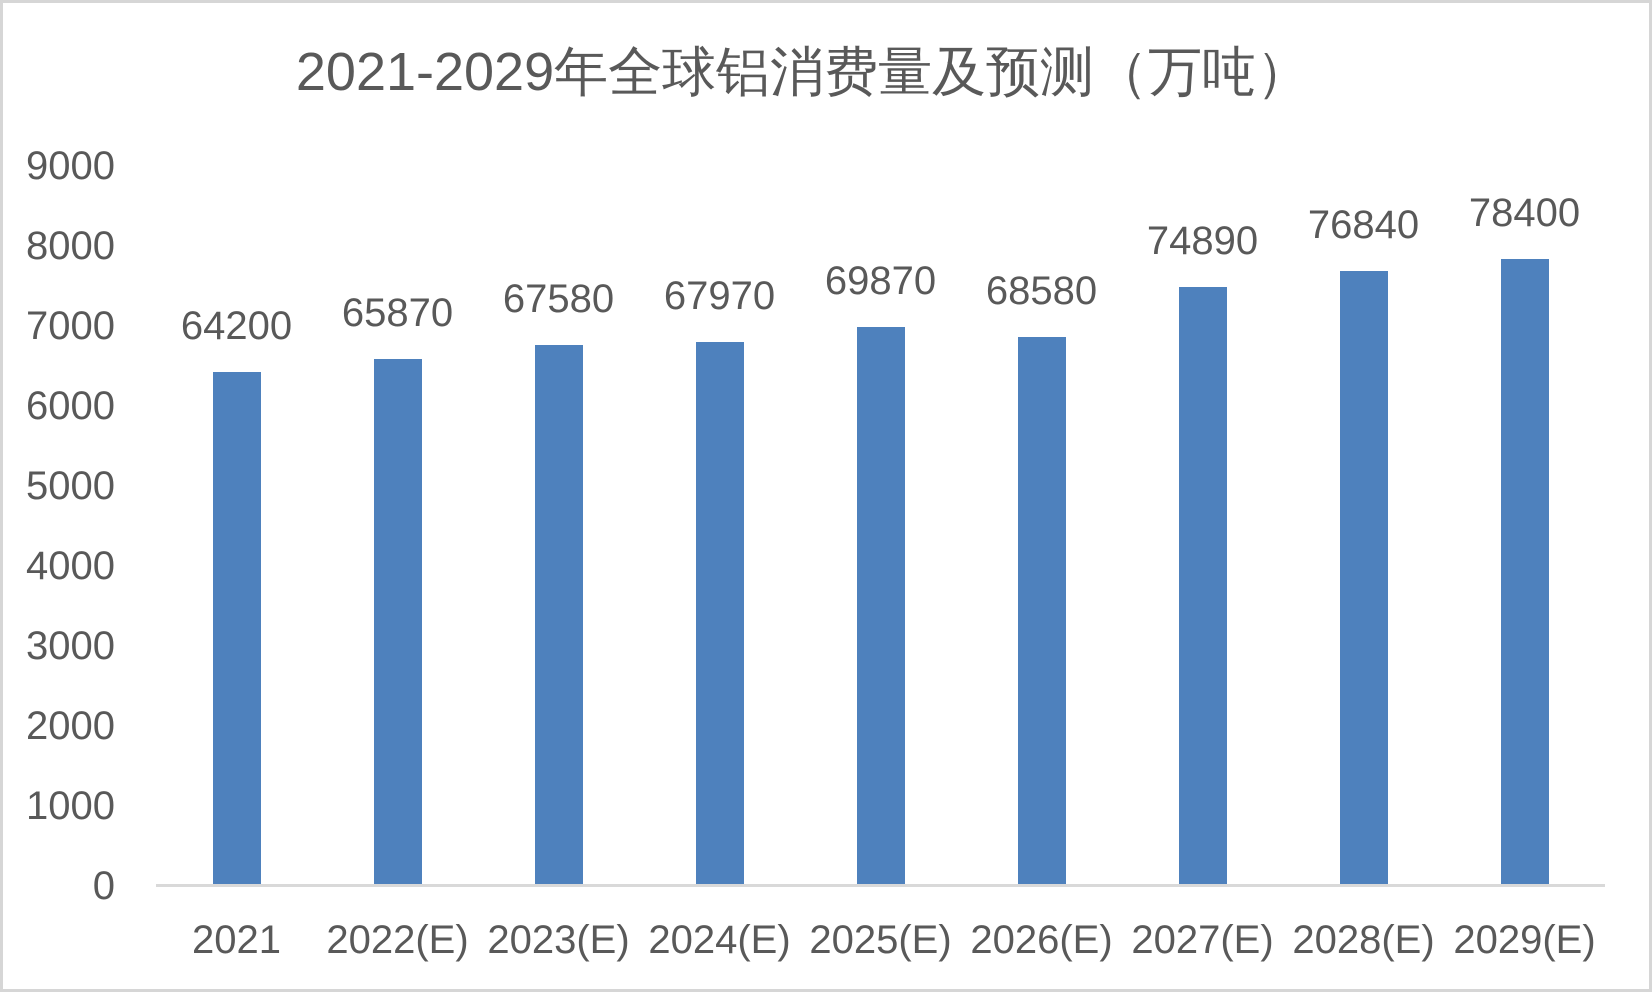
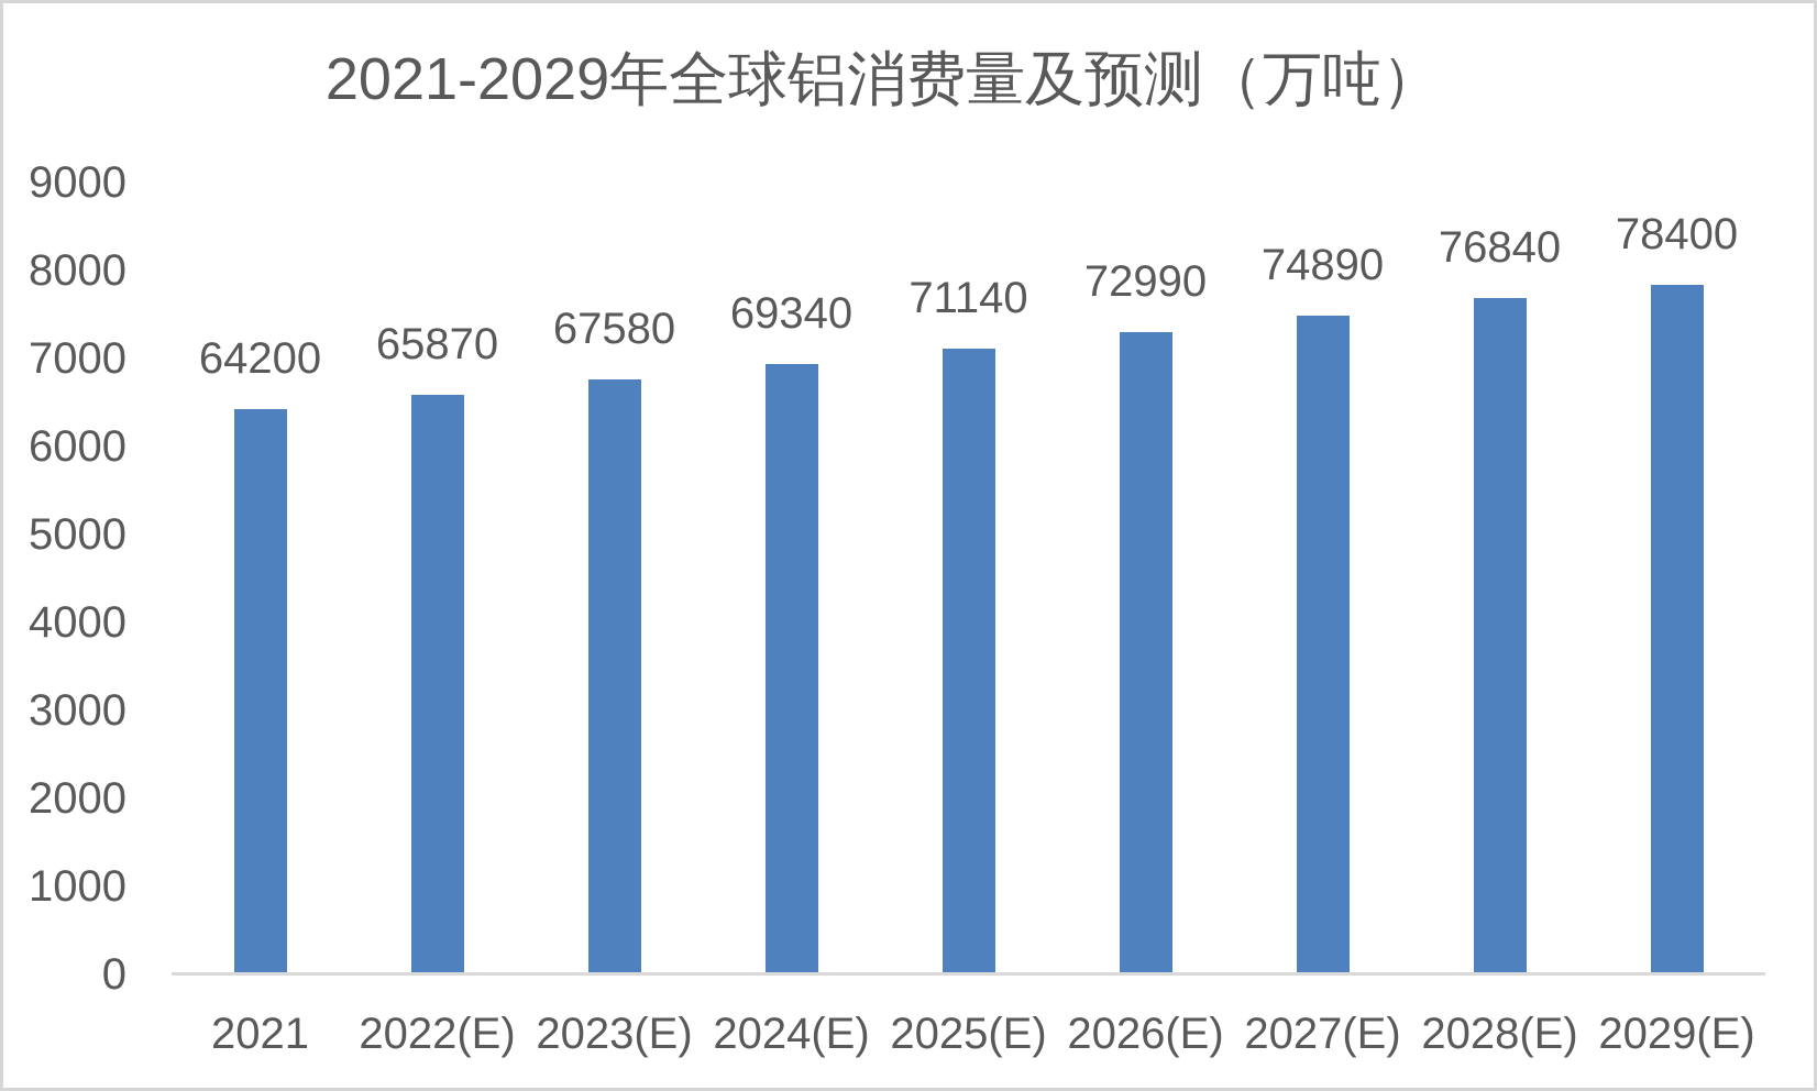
2024(E): 67970 -> 69340
2025(E): 69870 -> 71140
2026(E): 68580 -> 72990
